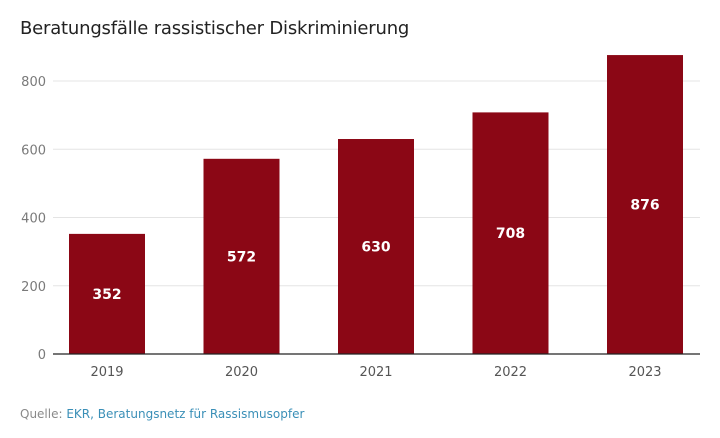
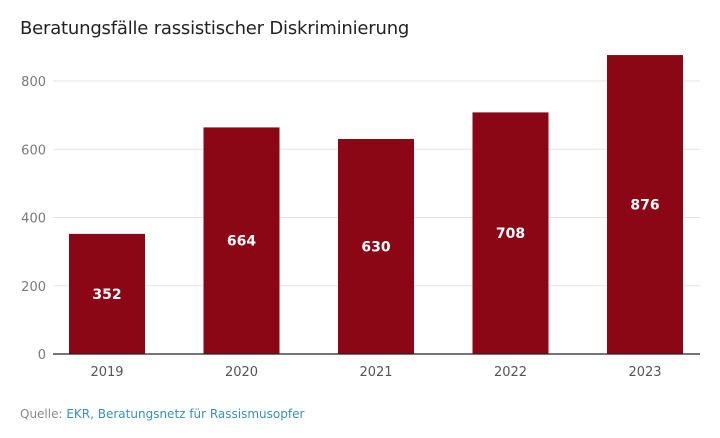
2020: 572 -> 664
